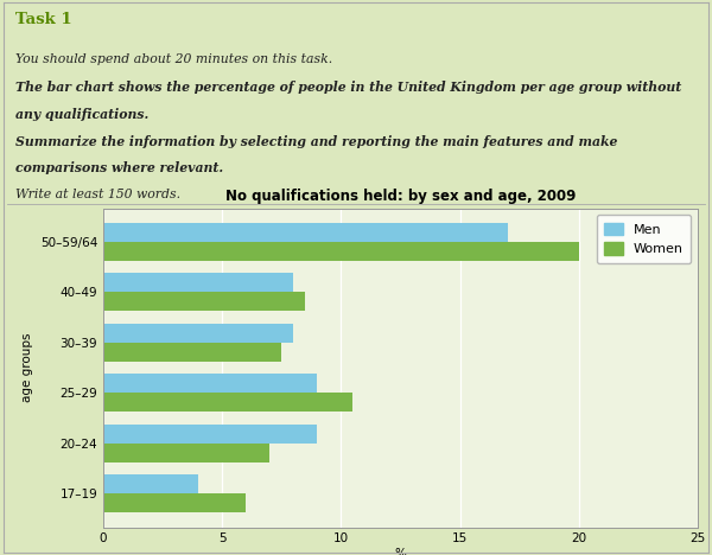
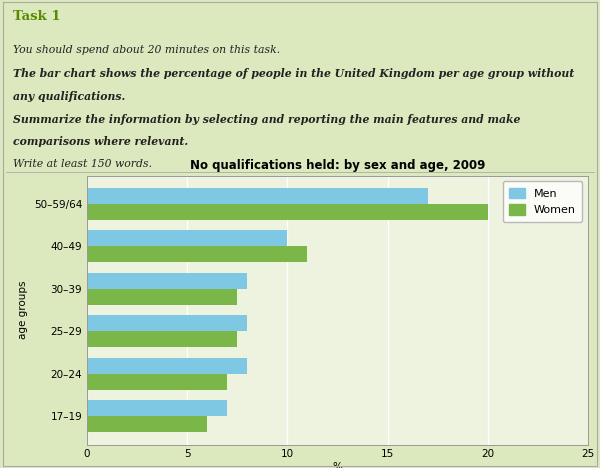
Men/40–49: 8 -> 10
Women/40–49: 8.5 -> 11.0
Men/25–29: 9 -> 8
Women/25–29: 10.5 -> 7.5
Men/20–24: 9 -> 8
Men/17–19: 4 -> 7
